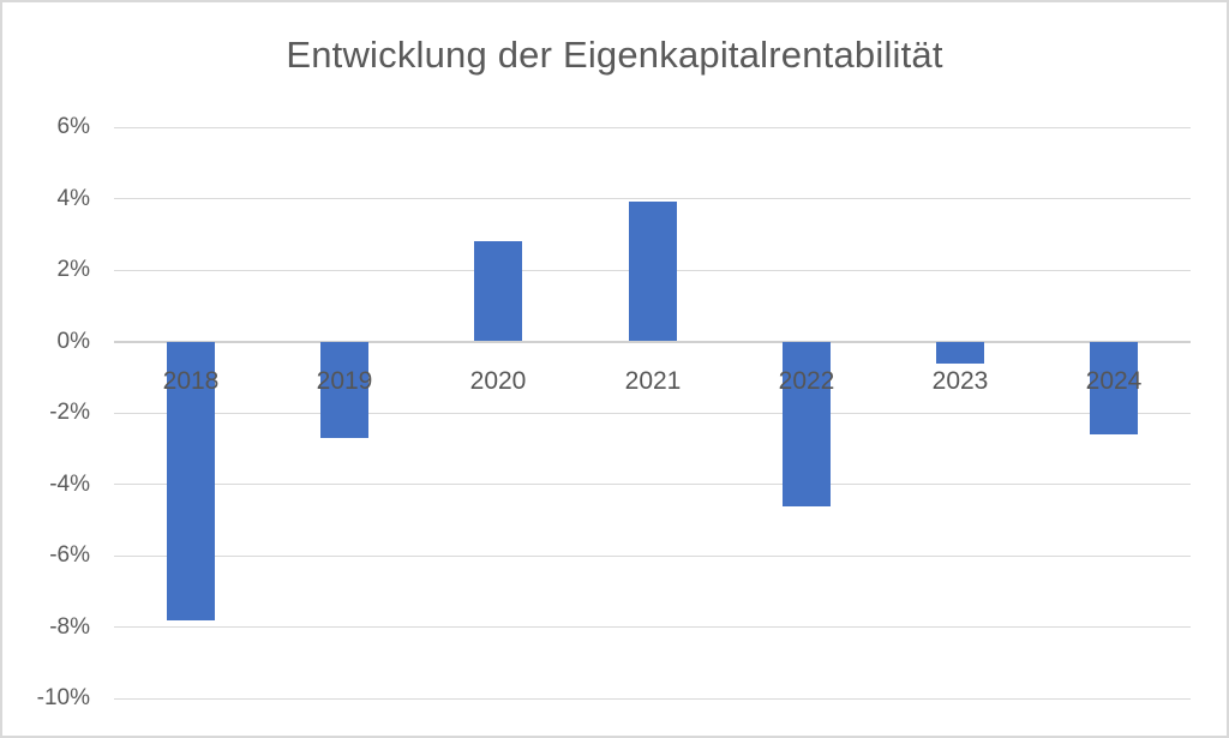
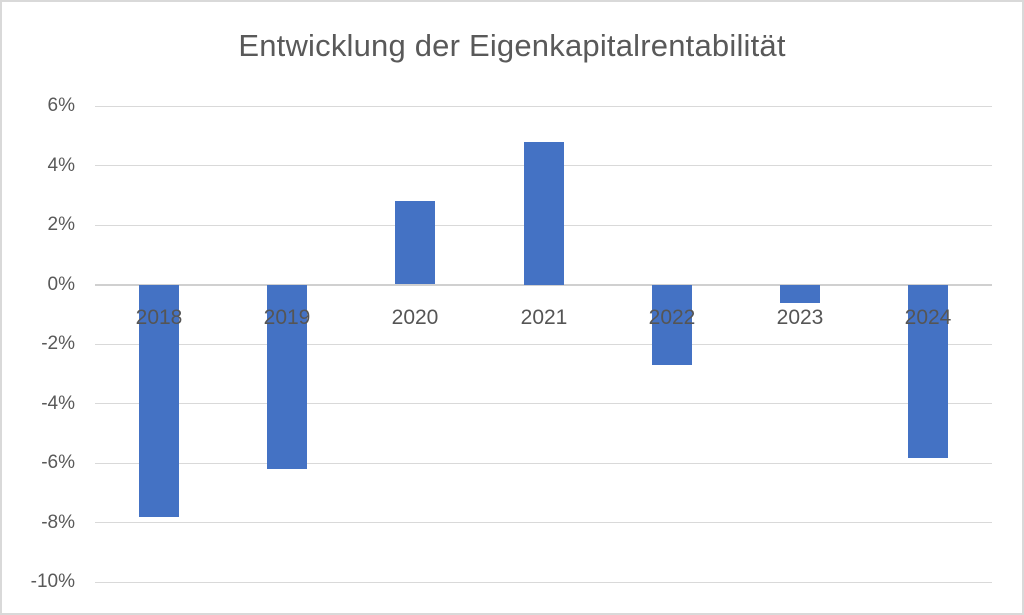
2019: -2.7% -> -6.2%
2021: 3.9% -> 4.8%
2022: -4.6% -> -2.7%
2024: -2.6% -> -5.8%
